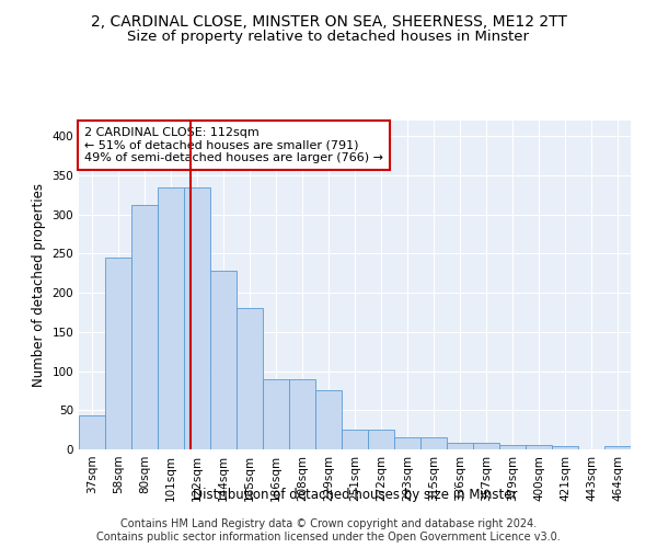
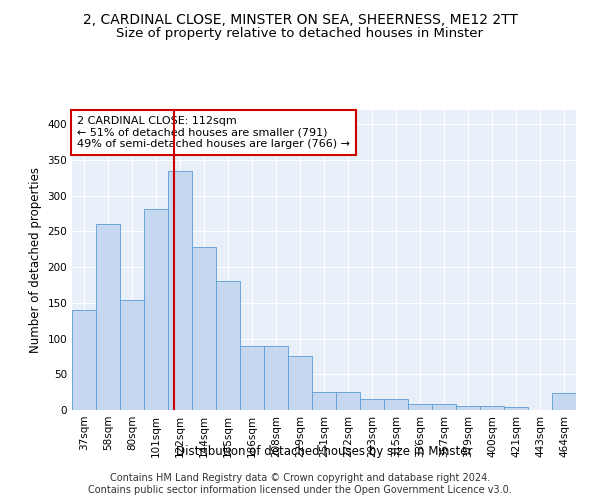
37sqm: 43 -> 140
58sqm: 245 -> 260
80sqm: 312 -> 154
101sqm: 335 -> 282
464sqm: 4 -> 24
